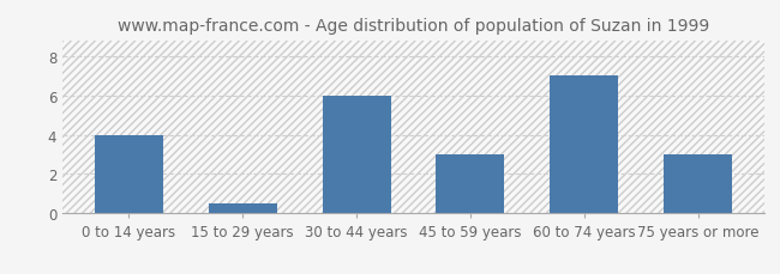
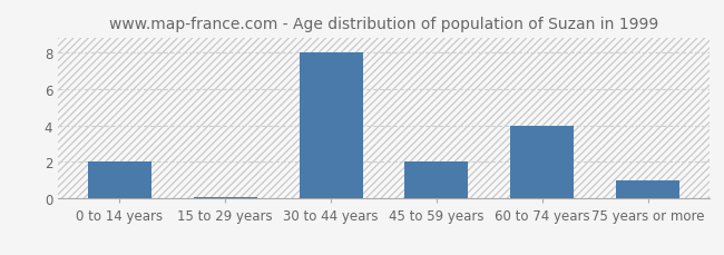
0 to 14 years: 4.0 -> 2.0
15 to 29 years: 0.5 -> 0.1
30 to 44 years: 6.0 -> 8.0
45 to 59 years: 3.0 -> 2.0
60 to 74 years: 7.0 -> 4.0
75 years or more: 3.0 -> 1.0
